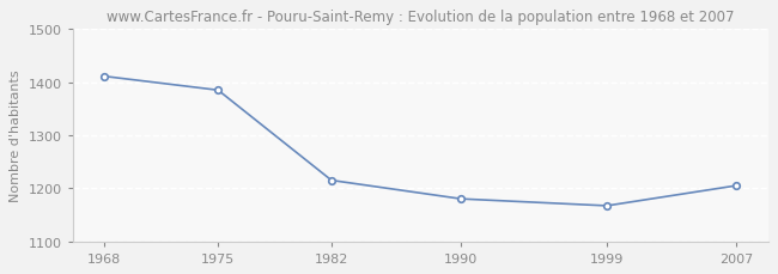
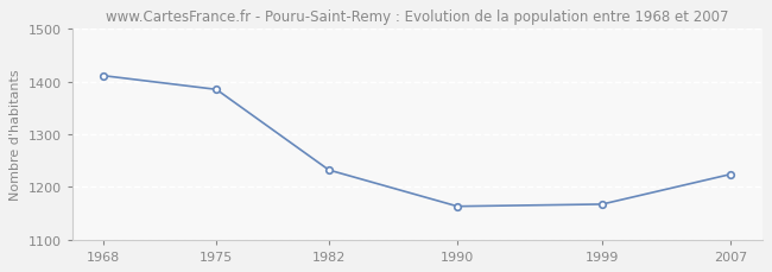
1982: 1215 -> 1232
1990: 1180 -> 1163
2007: 1205 -> 1224
